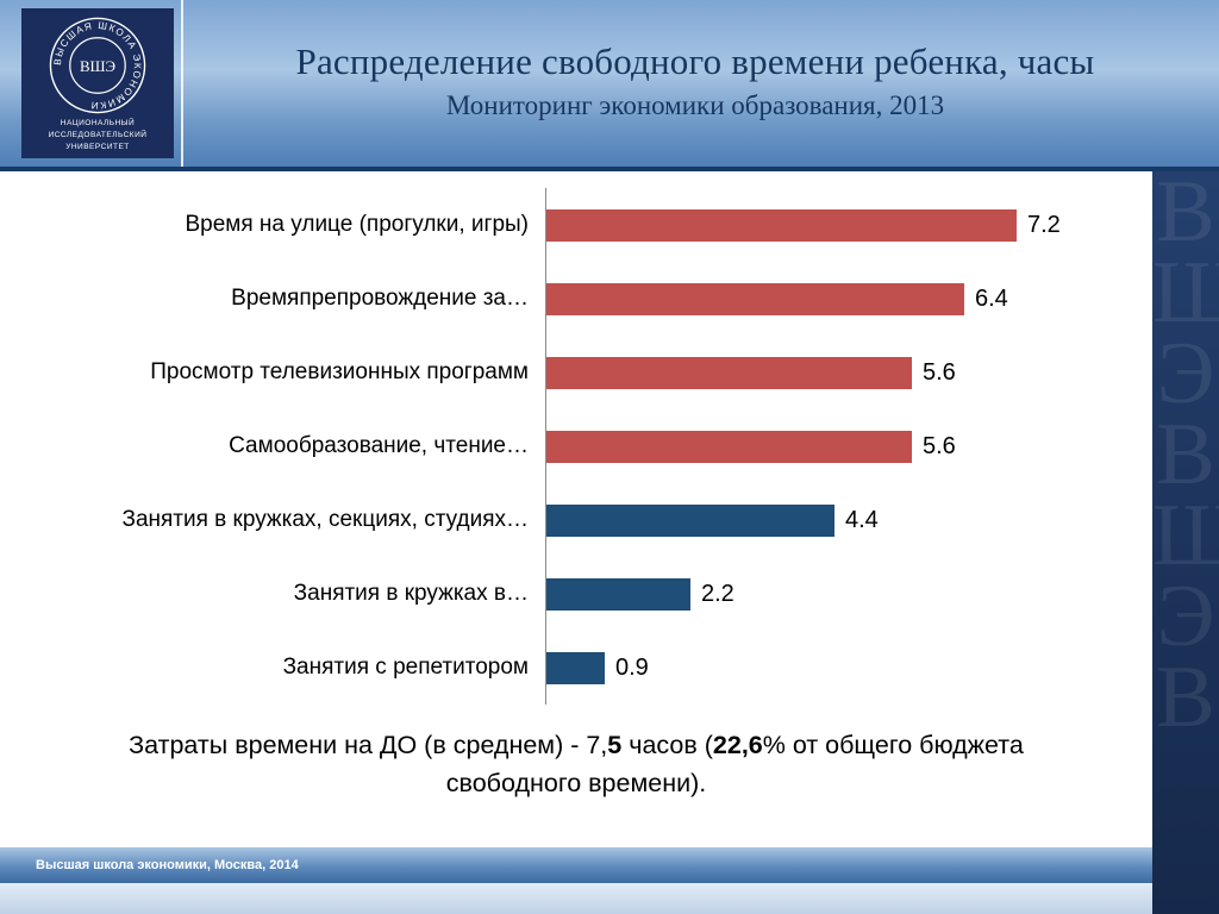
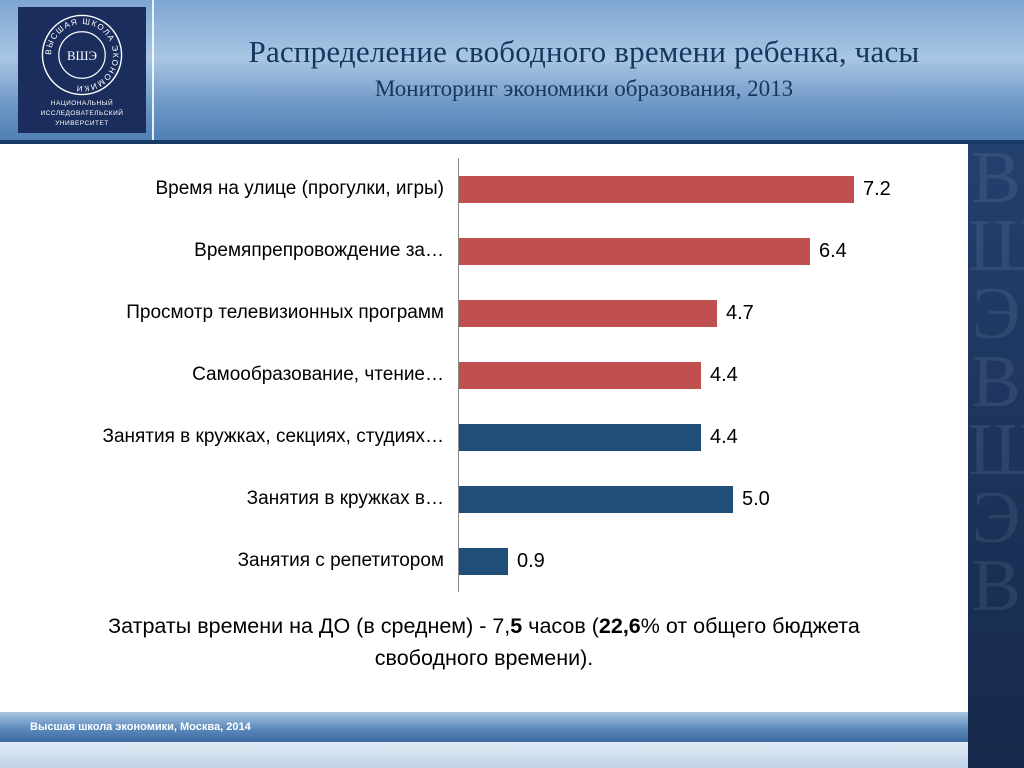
Просмотр телевизионных программ: 5.6 -> 4.7
Самообразование, чтение…: 5.6 -> 4.4
Занятия в кружках в…: 2.2 -> 5.0
